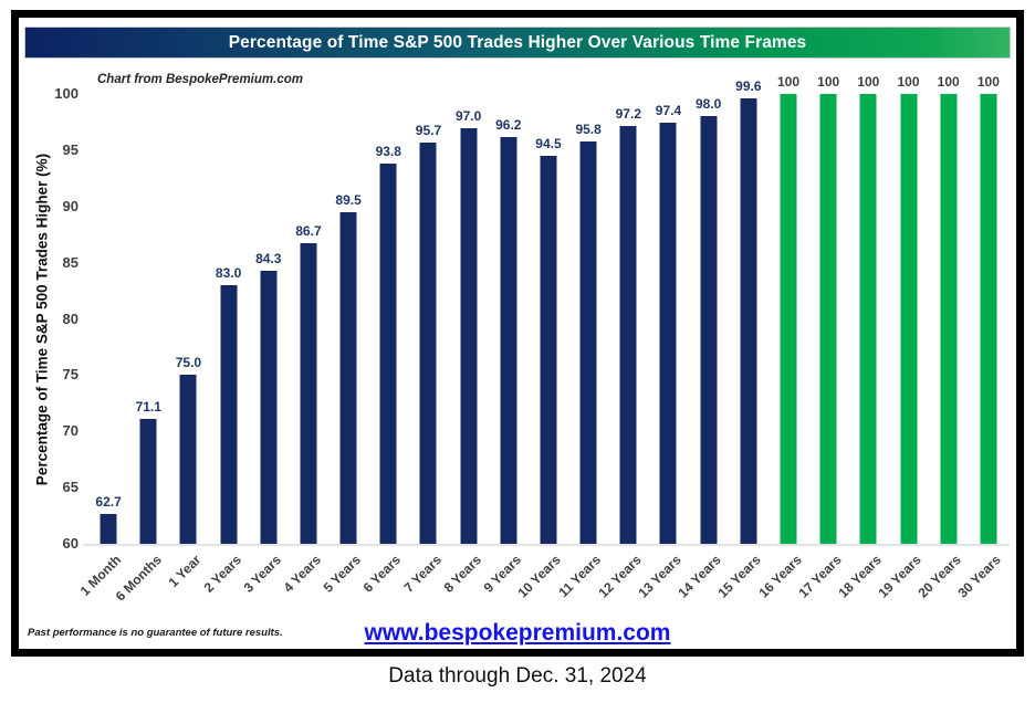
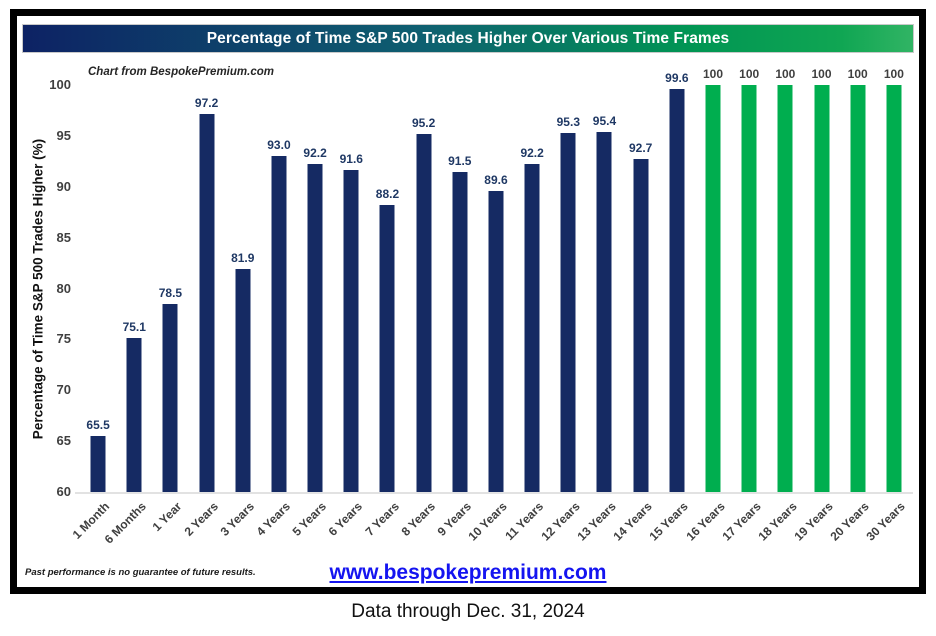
1 Month: 62.7 -> 65.5
6 Months: 71.1 -> 75.1
1 Year: 75.0 -> 78.5
2 Years: 83.0 -> 97.2
3 Years: 84.3 -> 81.9
4 Years: 86.7 -> 93.0
5 Years: 89.5 -> 92.2
6 Years: 93.8 -> 91.6
7 Years: 95.7 -> 88.2
8 Years: 97.0 -> 95.2
9 Years: 96.2 -> 91.5
10 Years: 94.5 -> 89.6
11 Years: 95.8 -> 92.2
12 Years: 97.2 -> 95.3
13 Years: 97.4 -> 95.4
14 Years: 98.0 -> 92.7
